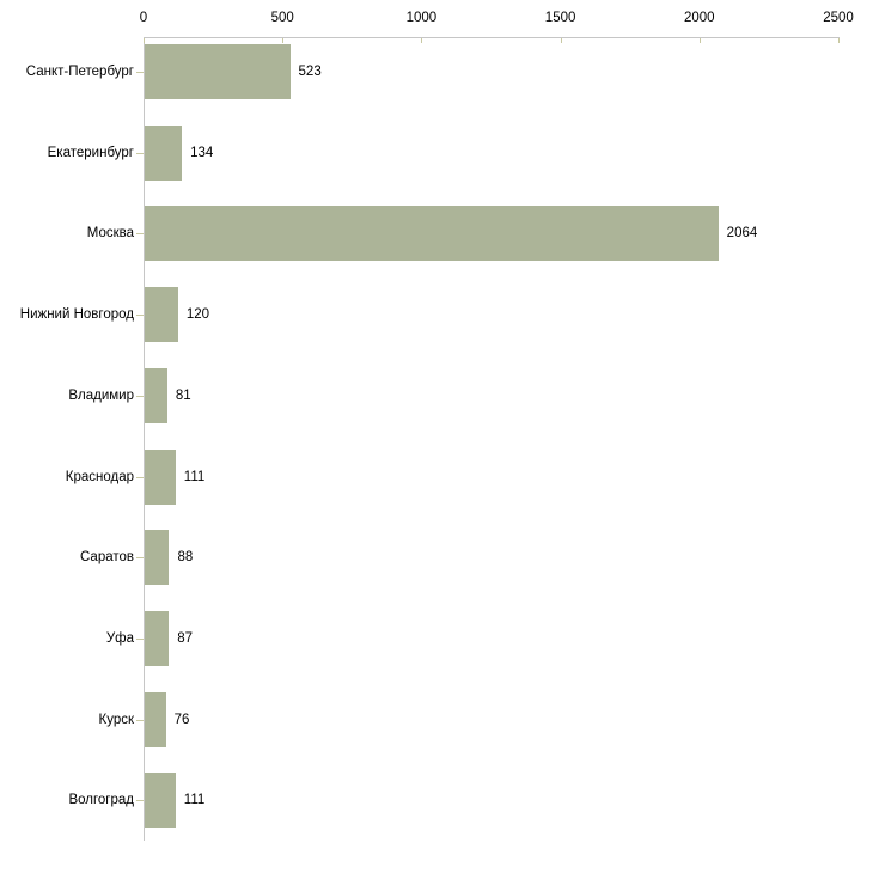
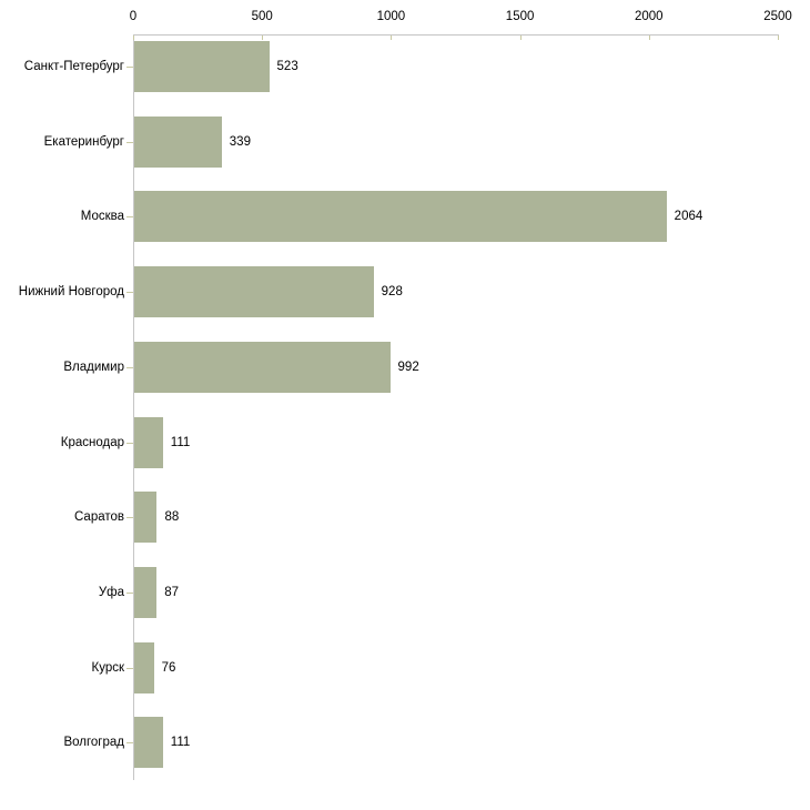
Екатеринбург: 134 -> 339
Нижний Новгород: 120 -> 928
Владимир: 81 -> 992
